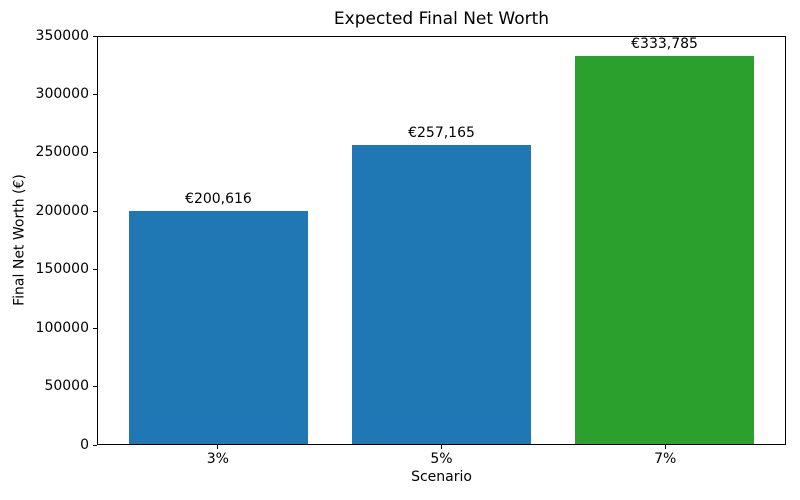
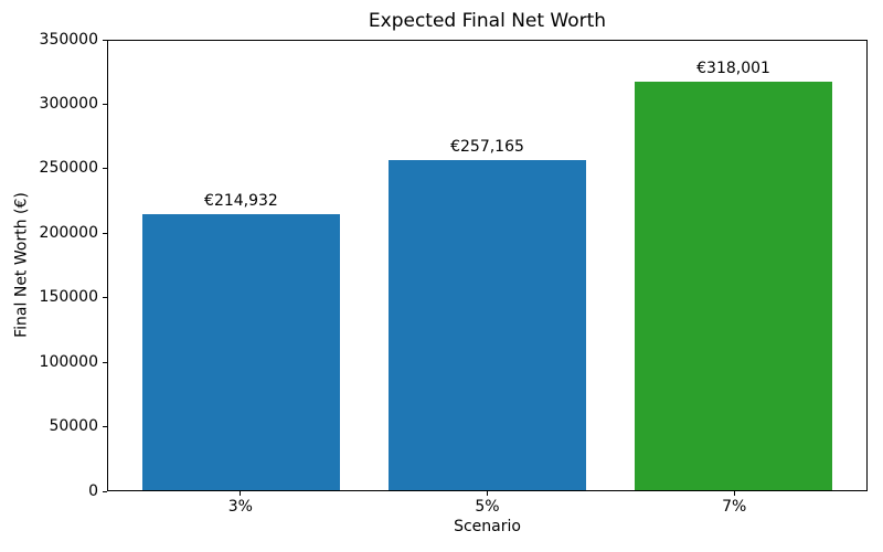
3%: €200,616 -> €214,932
7%: €333,785 -> €318,001
